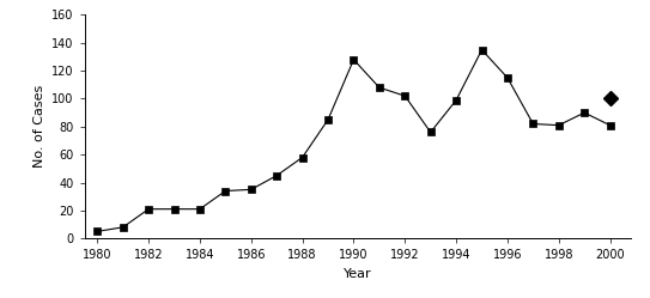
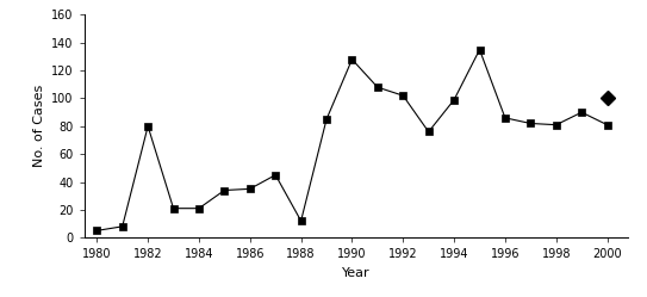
1982: 21 -> 80
1988: 58 -> 12
1996: 115 -> 86
